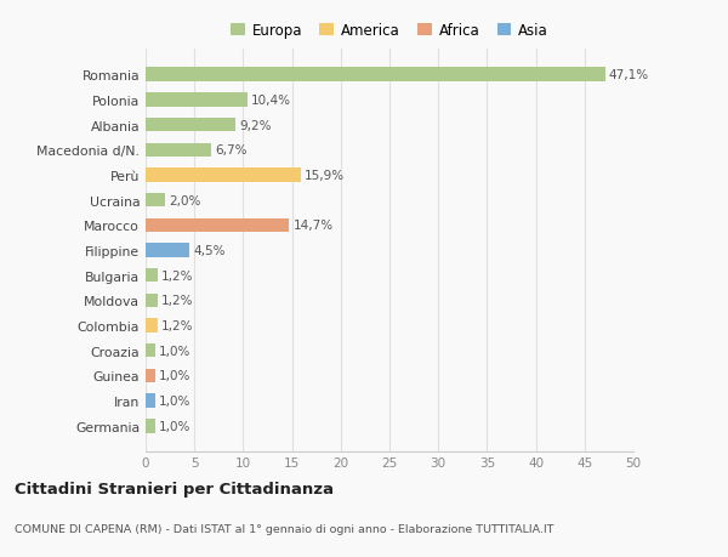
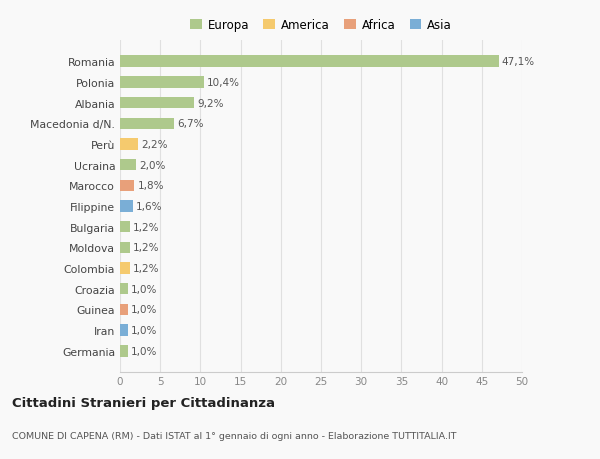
Perù: 15,9% -> 2,2%
Marocco: 14,7% -> 1,8%
Filippine: 4,5% -> 1,6%
